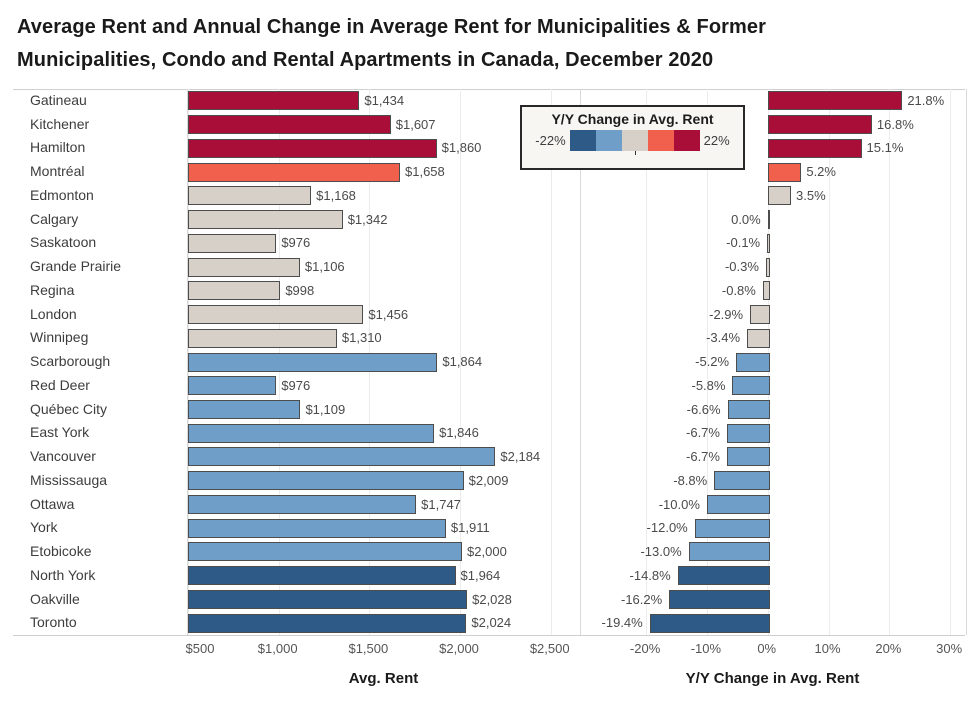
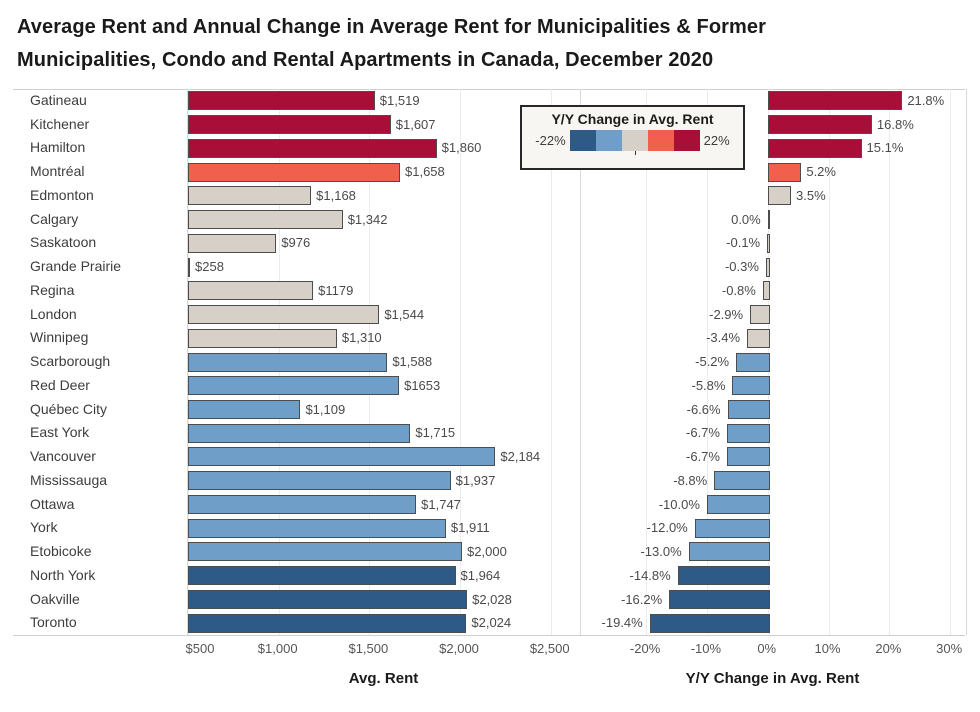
Avg. Rent/Gatineau: $1,434 -> $1,519
Avg. Rent/Grande Prairie: $1,106 -> $258
Avg. Rent/Regina: $998 -> $1179
Avg. Rent/London: $1,456 -> $1,544
Avg. Rent/Scarborough: $1,864 -> $1,588
Avg. Rent/Red Deer: $976 -> $1653
Avg. Rent/East York: $1,846 -> $1,715
Avg. Rent/Mississauga: $2,009 -> $1,937
